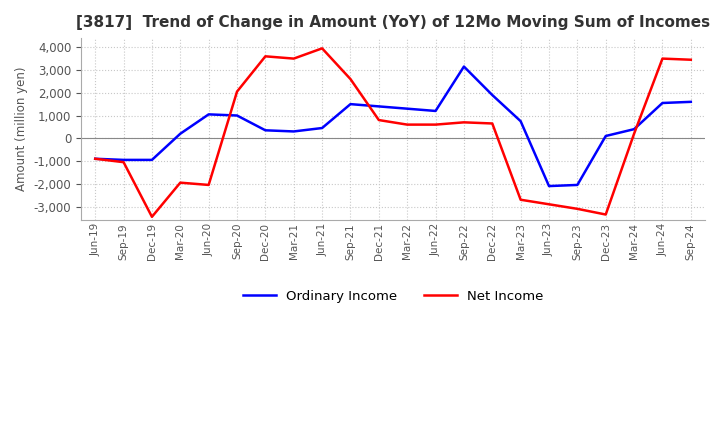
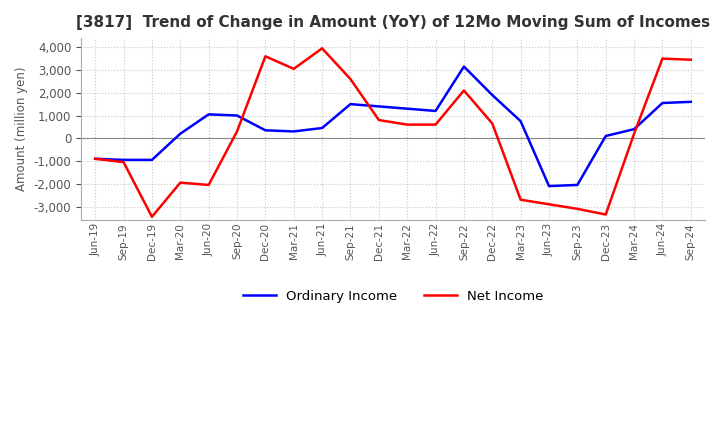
Net Income/Sep-20: 2,050 -> 300
Net Income/Mar-21: 3,500 -> 3,050
Net Income/Sep-22: 700 -> 2,100
